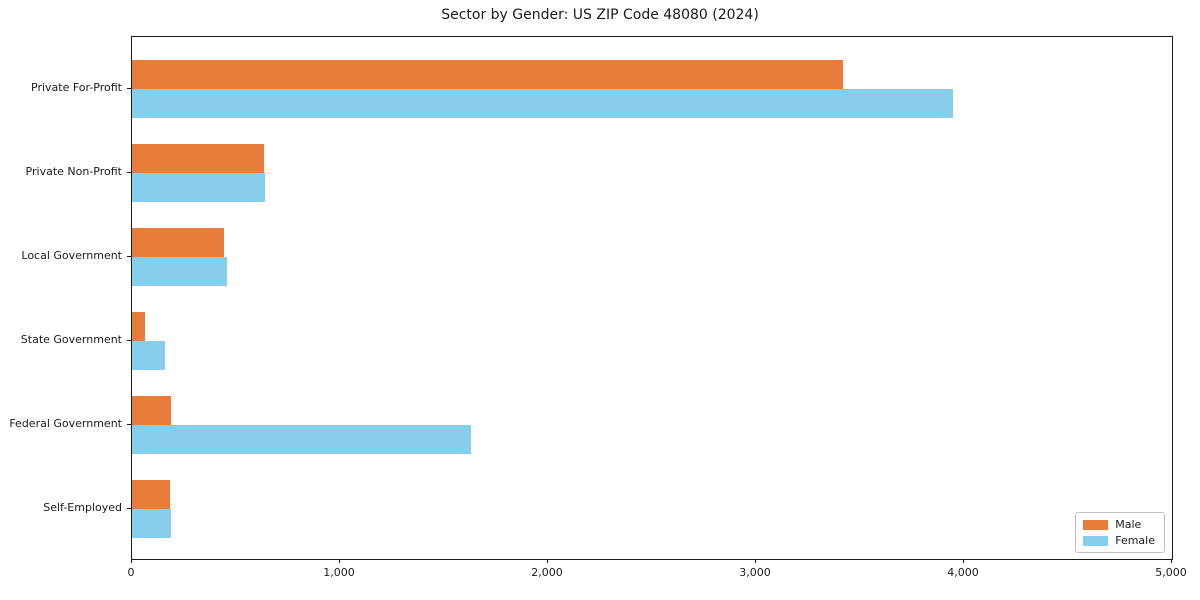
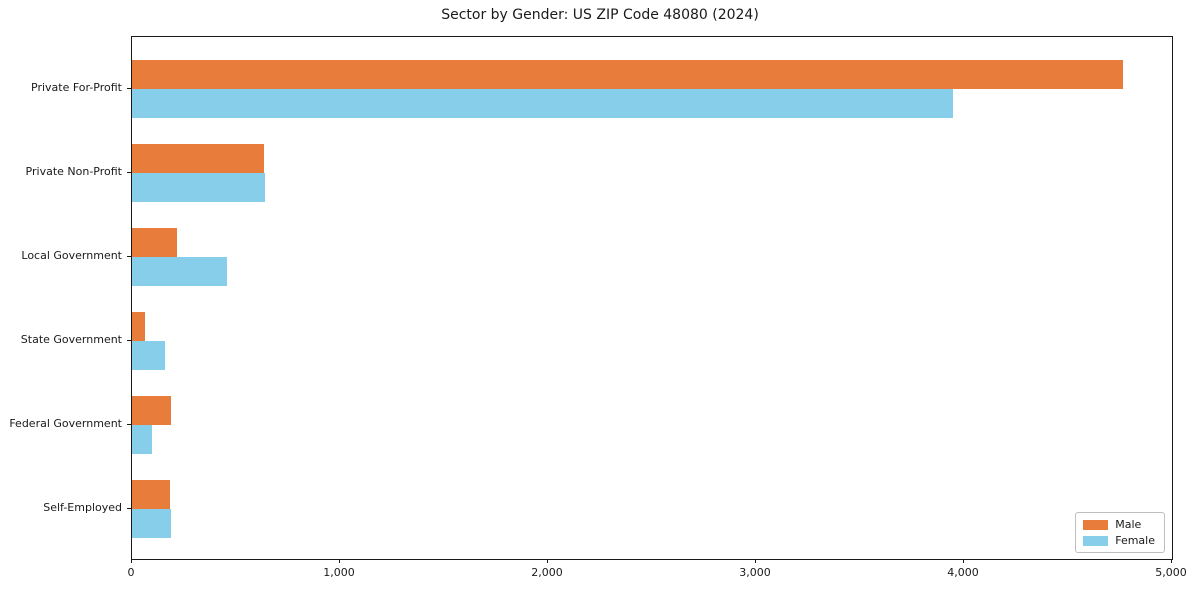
Male/Private For-Profit: 3420 -> 4760
Male/Local Government: 440 -> 220
Female/Federal Government: 1630 -> 100
